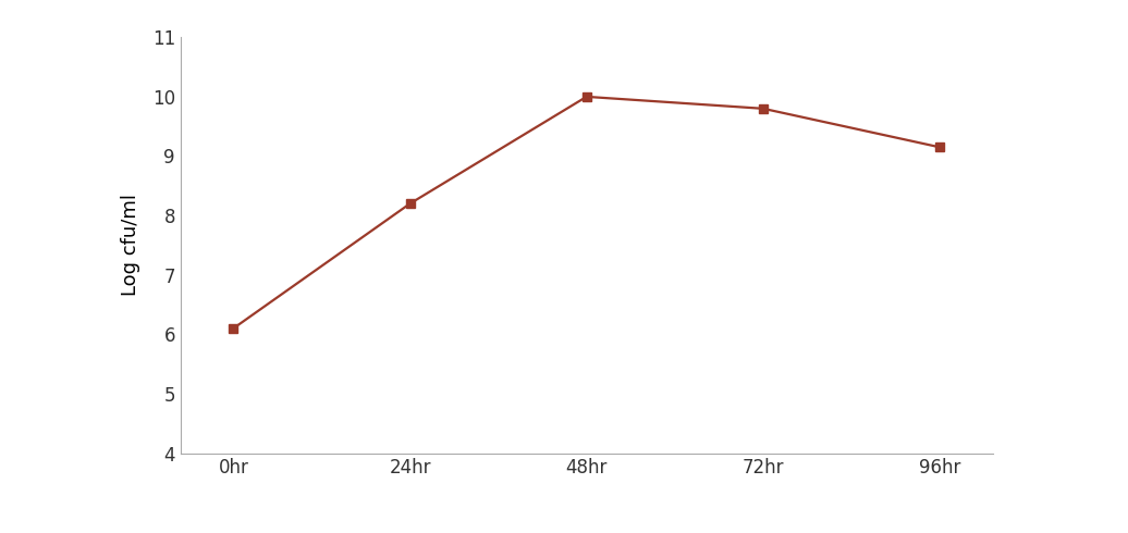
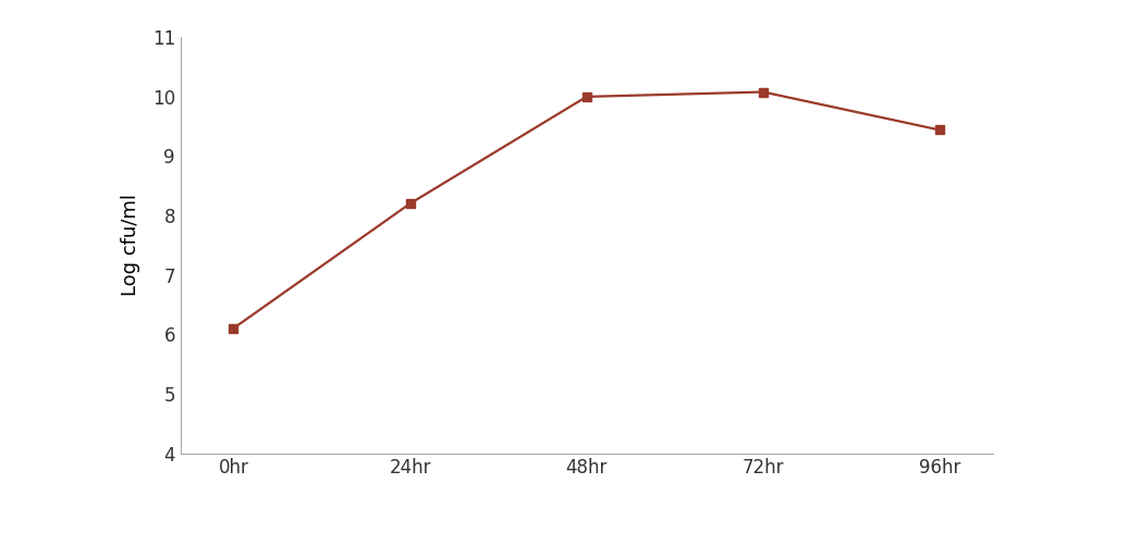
72hr: 9.80 -> 10.08
96hr: 9.15 -> 9.44
